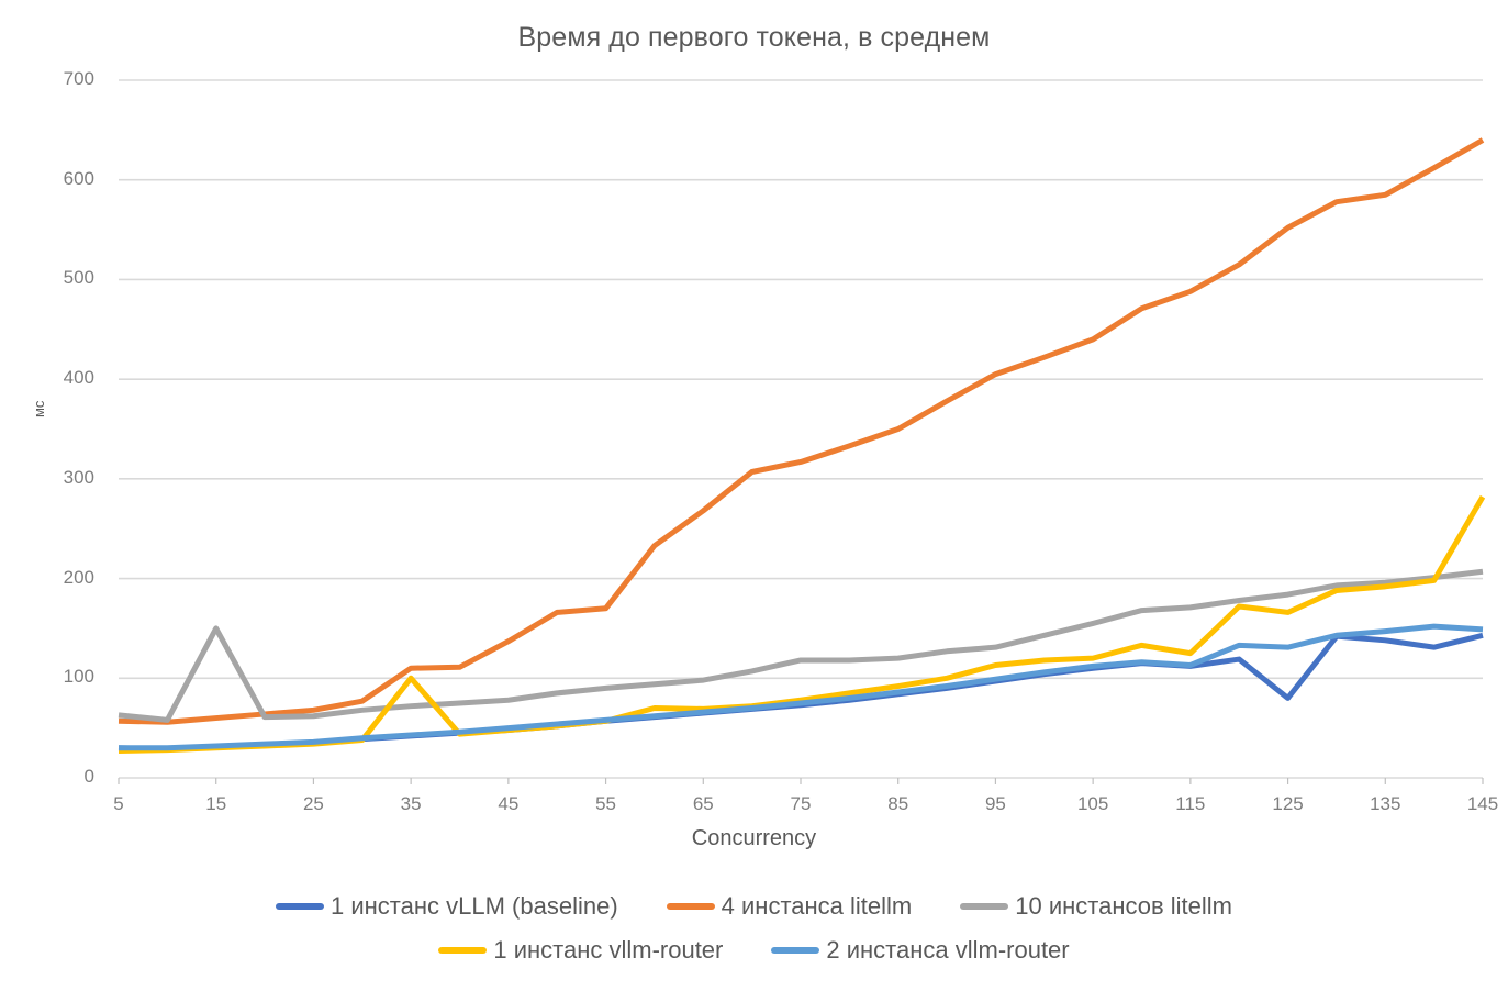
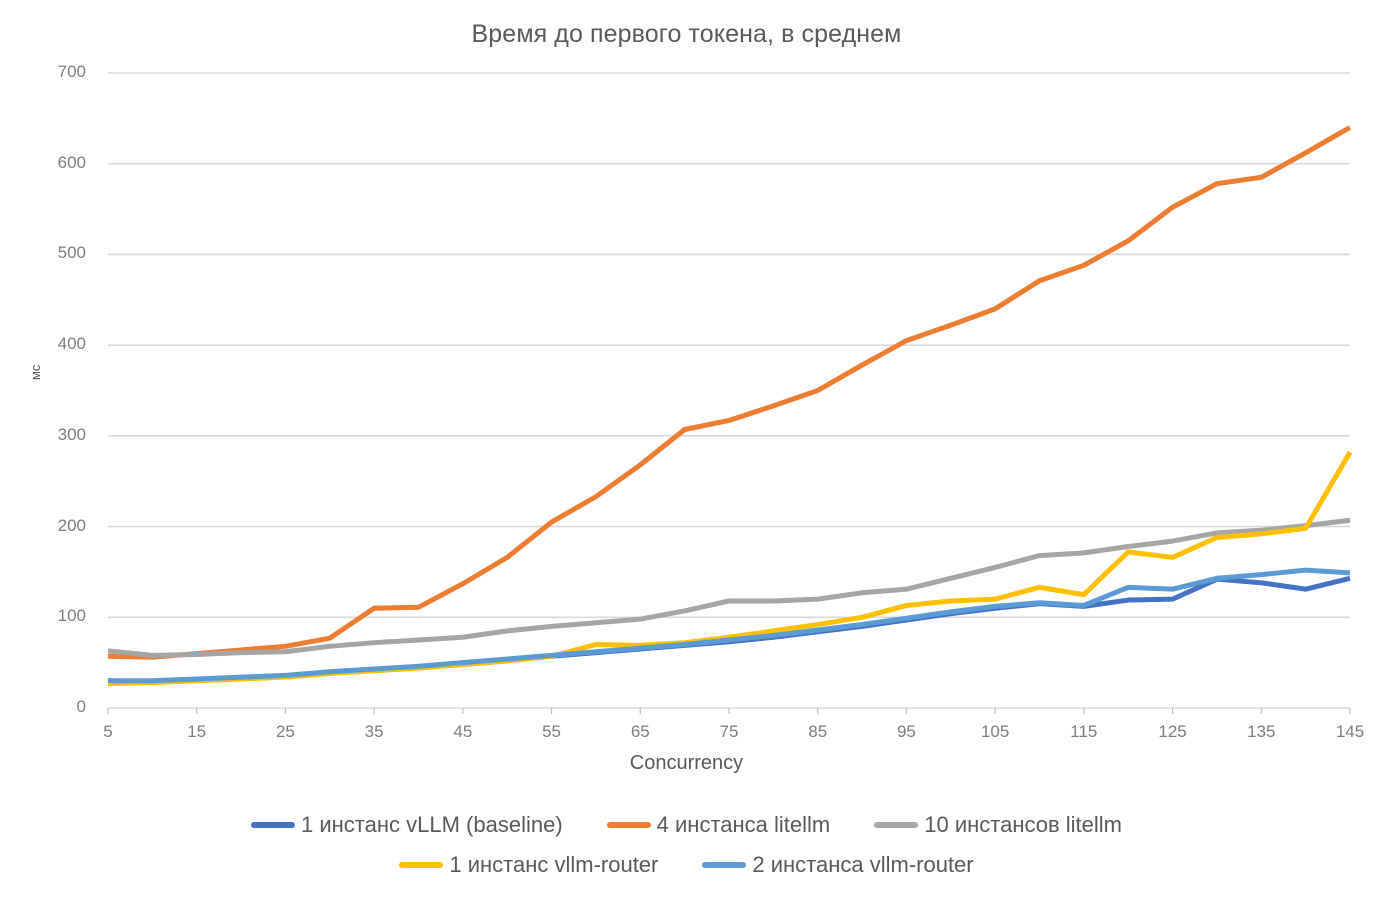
10 инстансов litellm/15: 150 -> 60
1 инстанс vllm-router/35: 100 -> 40
4 инстанса litellm/55: 170 -> 200
1 инстанс vLLM (baseline)/125: 80 -> 120
